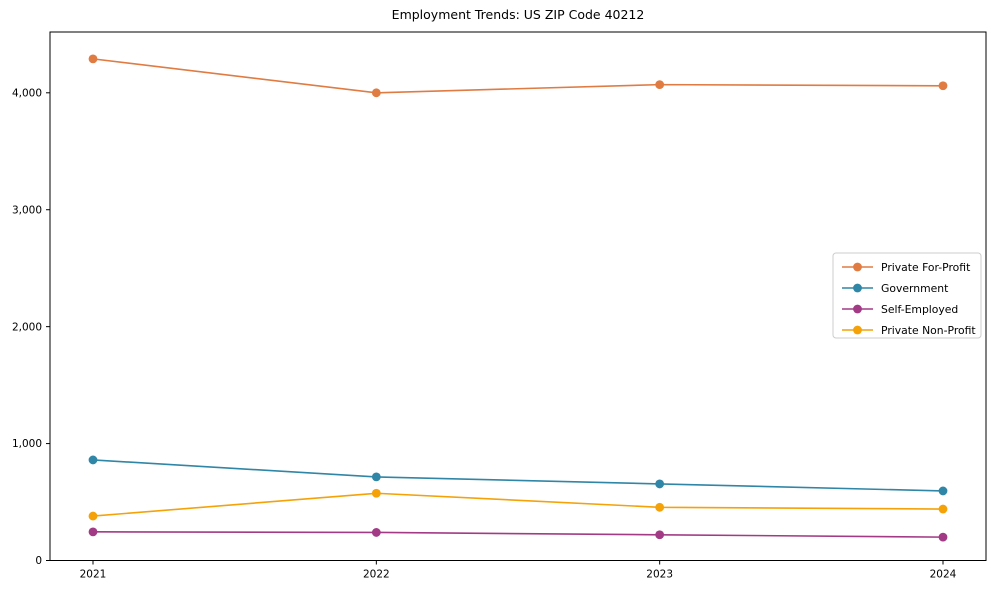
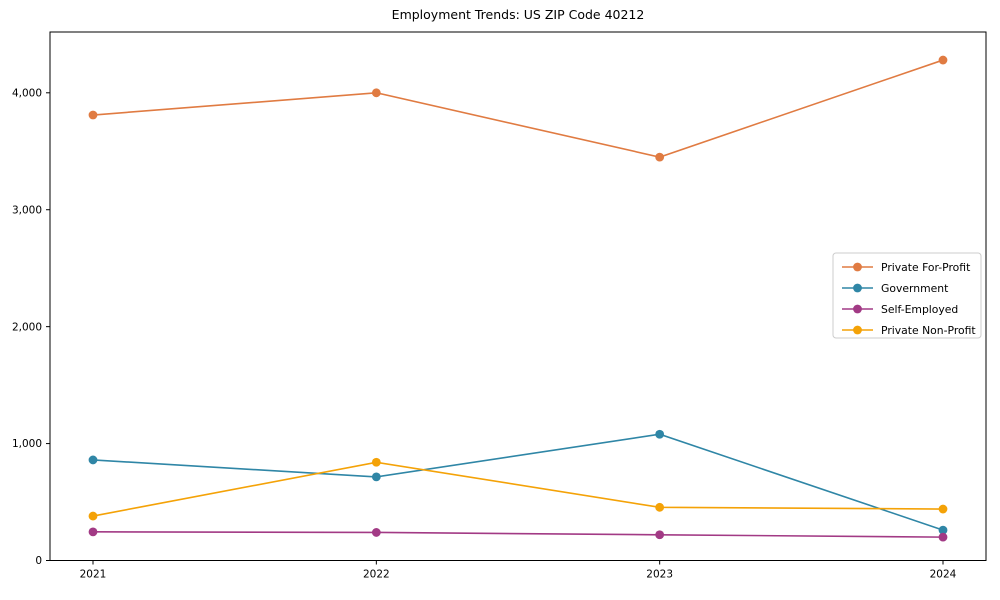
Private For-Profit/2021: 4290 -> 3810
Private Non-Profit/2022: 580 -> 840
Private For-Profit/2023: 4070 -> 3450
Government/2023: 660 -> 1080
Private For-Profit/2024: 4060 -> 4280
Government/2024: 600 -> 260
